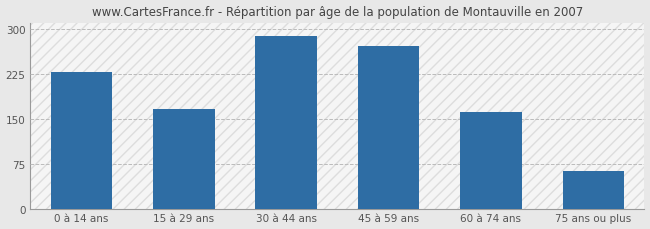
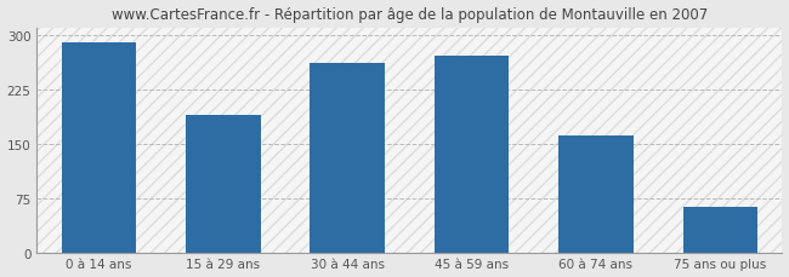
0 à 14 ans: 228 -> 290
15 à 29 ans: 166 -> 190
30 à 44 ans: 288 -> 262
